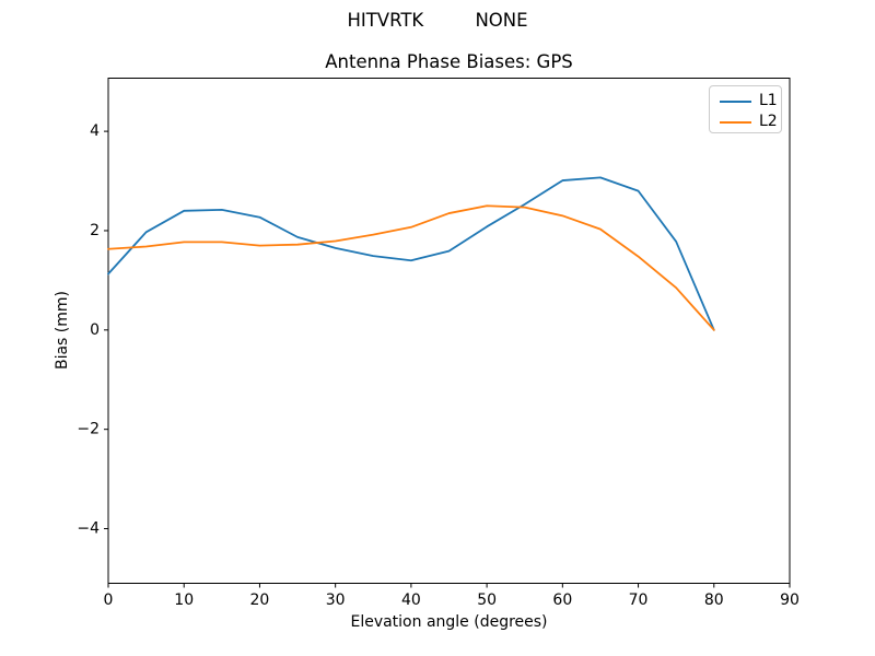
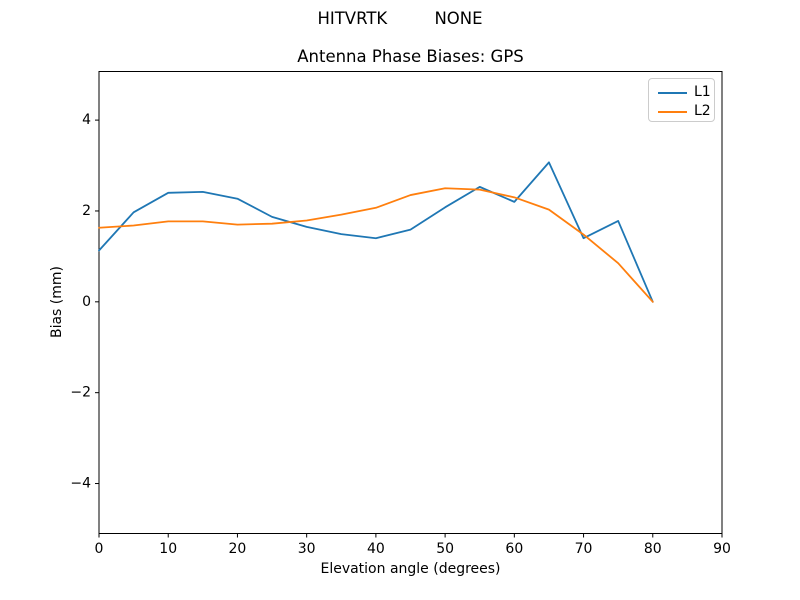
L1/60: 3.0 -> 2.2
L1/70: 2.8 -> 1.4
